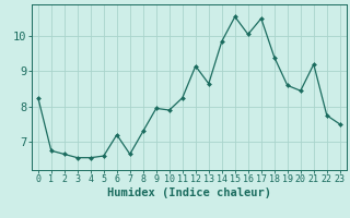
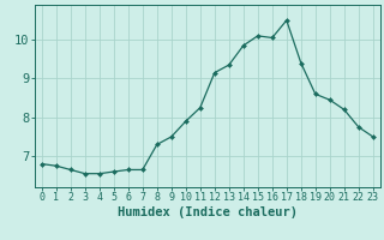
0: 8.25 -> 6.80
6: 7.20 -> 6.65
9: 7.95 -> 7.50
13: 8.65 -> 9.35
15: 10.55 -> 10.10
21: 9.20 -> 8.20
